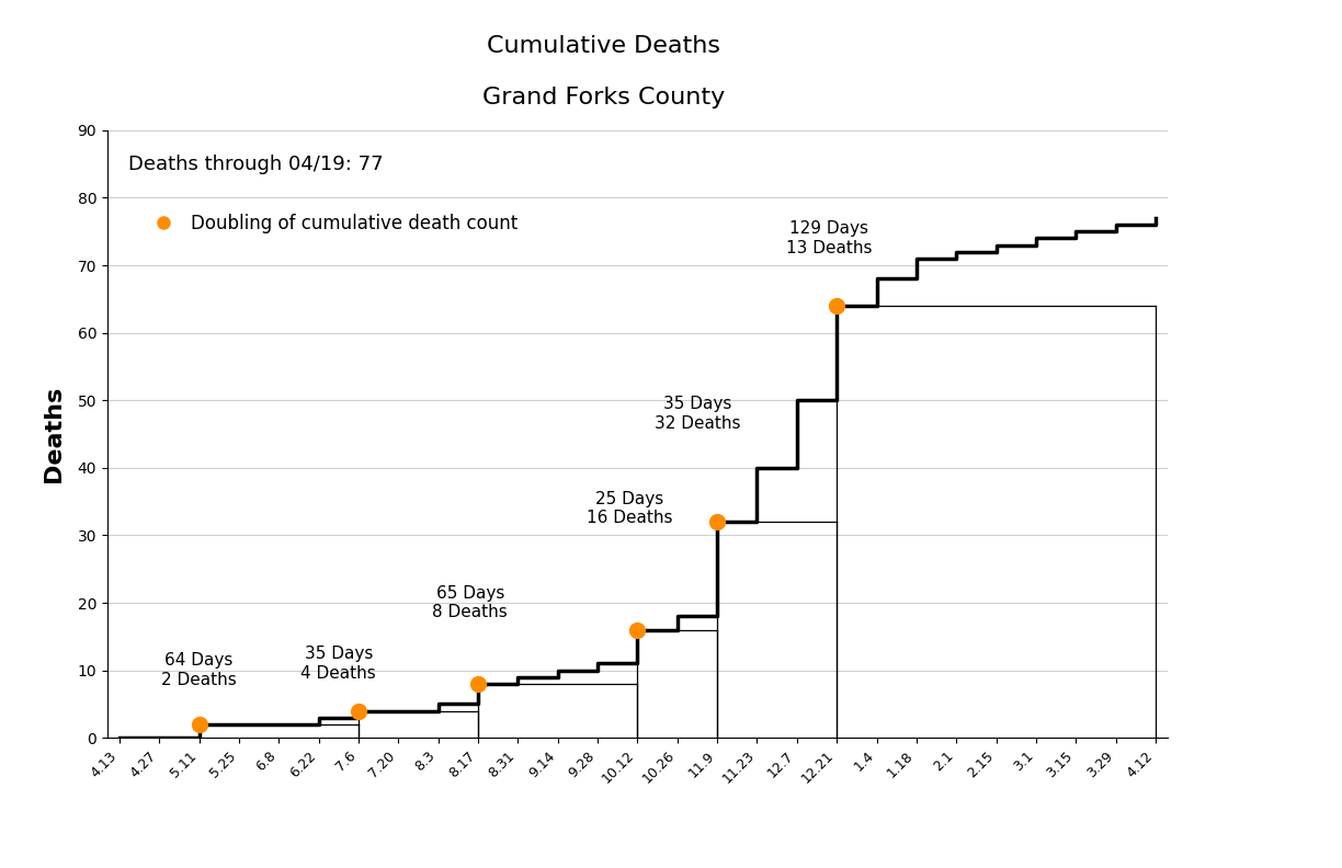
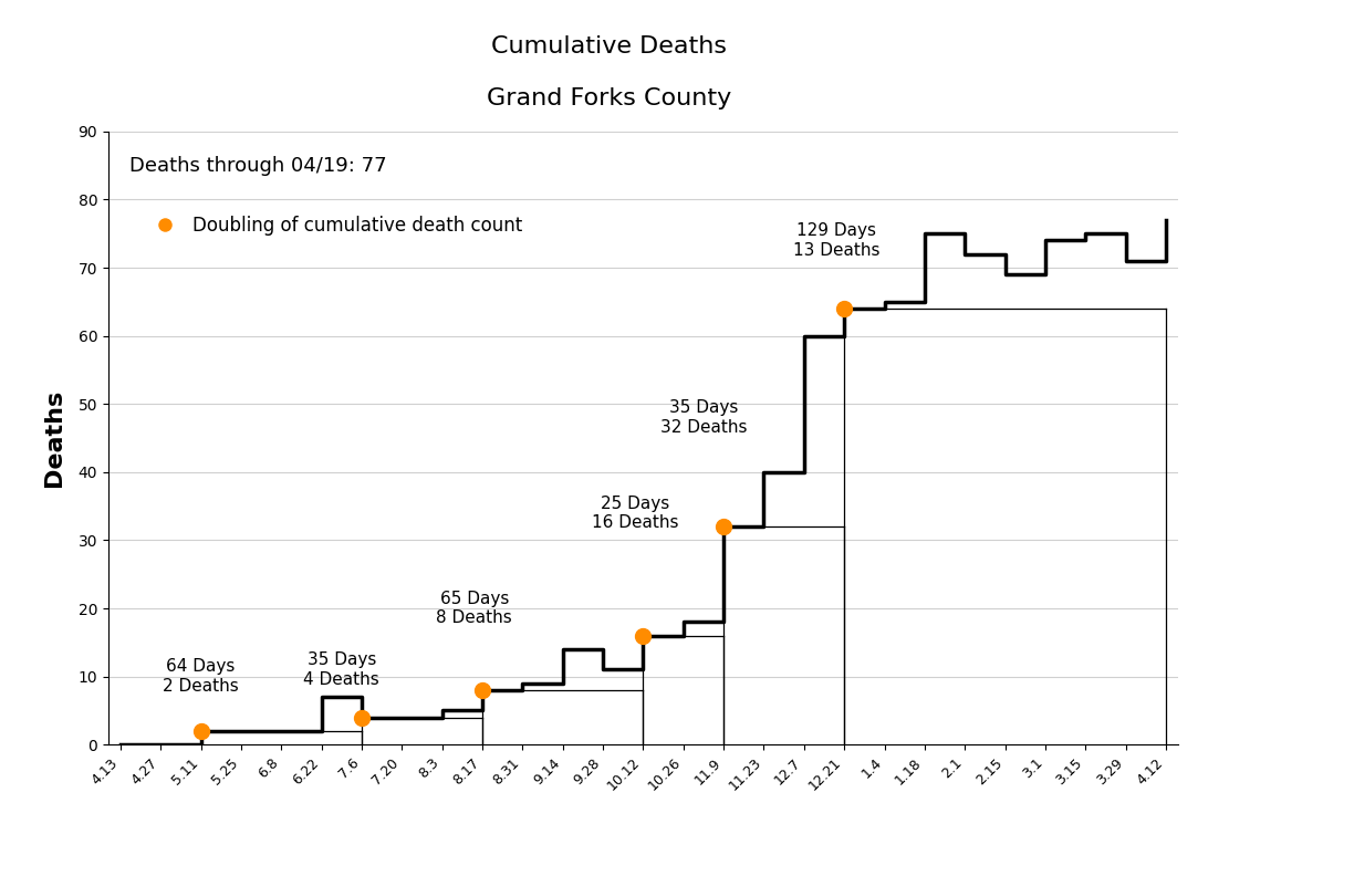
6.22: 3 -> 7
9.14: 10 -> 14
12.7: 50 -> 60
1.4: 68 -> 65
1.18: 71 -> 75
2.15: 73 -> 69
3.29: 76 -> 71
